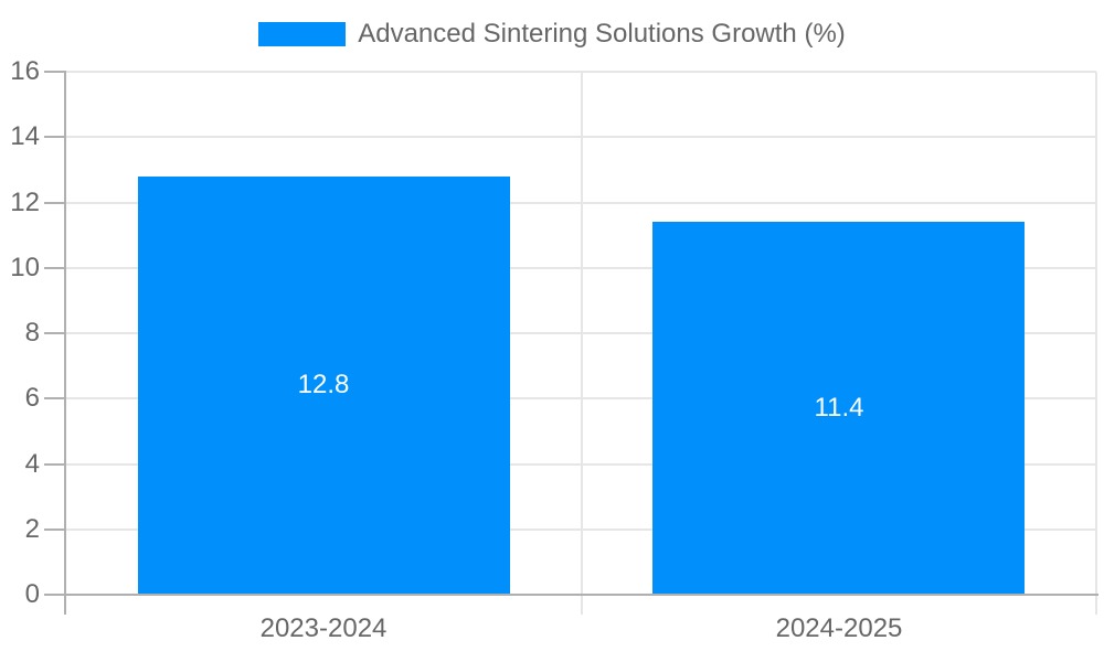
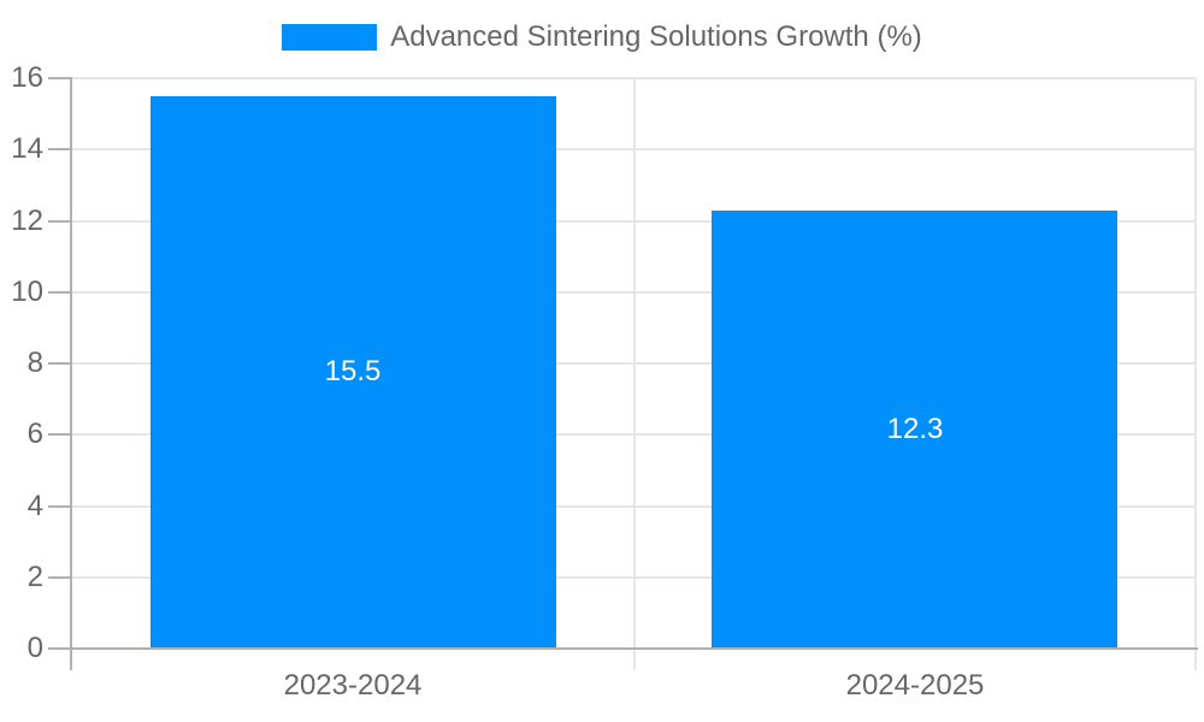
2023-2024: 12.8 -> 15.5
2024-2025: 11.4 -> 12.3
